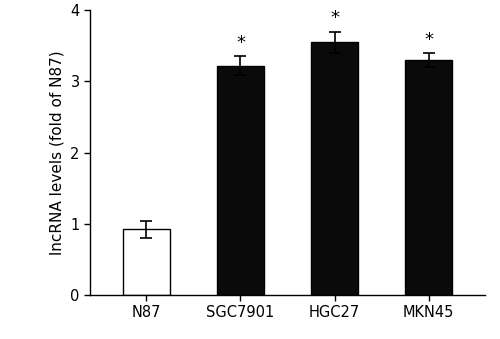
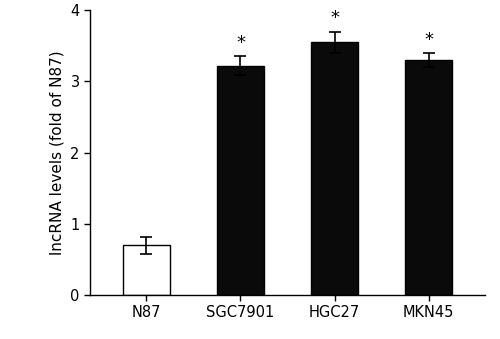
N87: 0.92 -> 0.70
